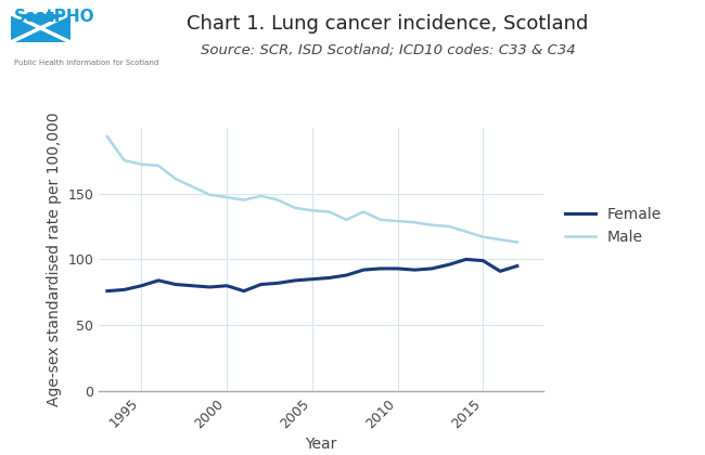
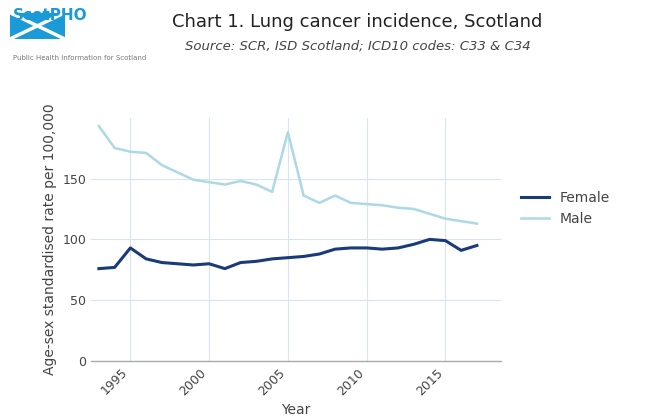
Female/1995: 80 -> 93
Male/2005: 137 -> 188
